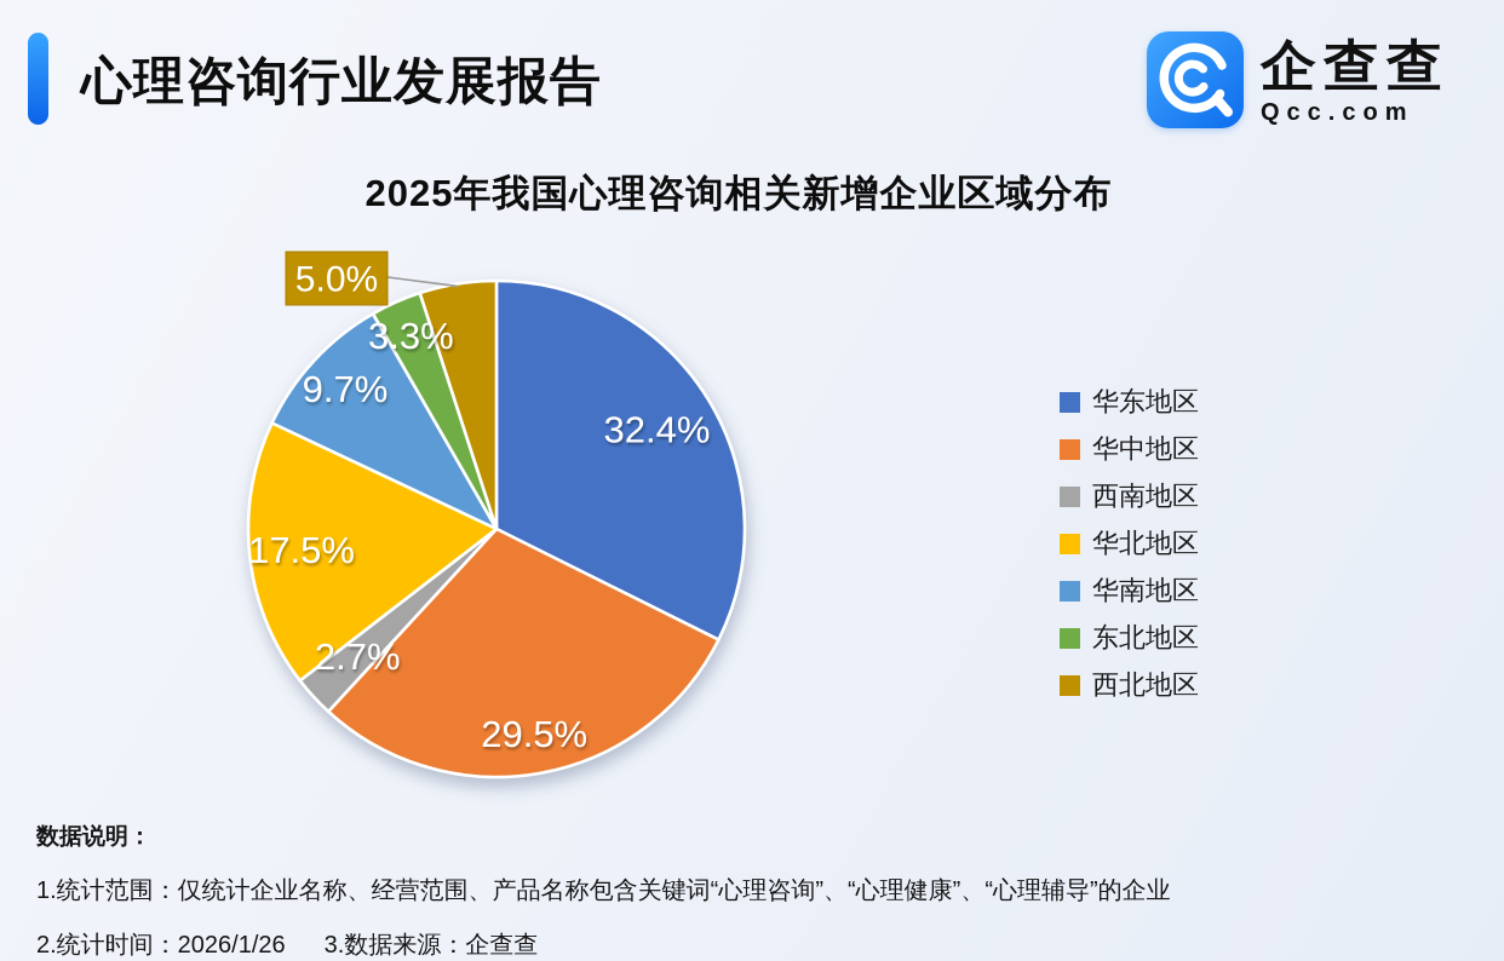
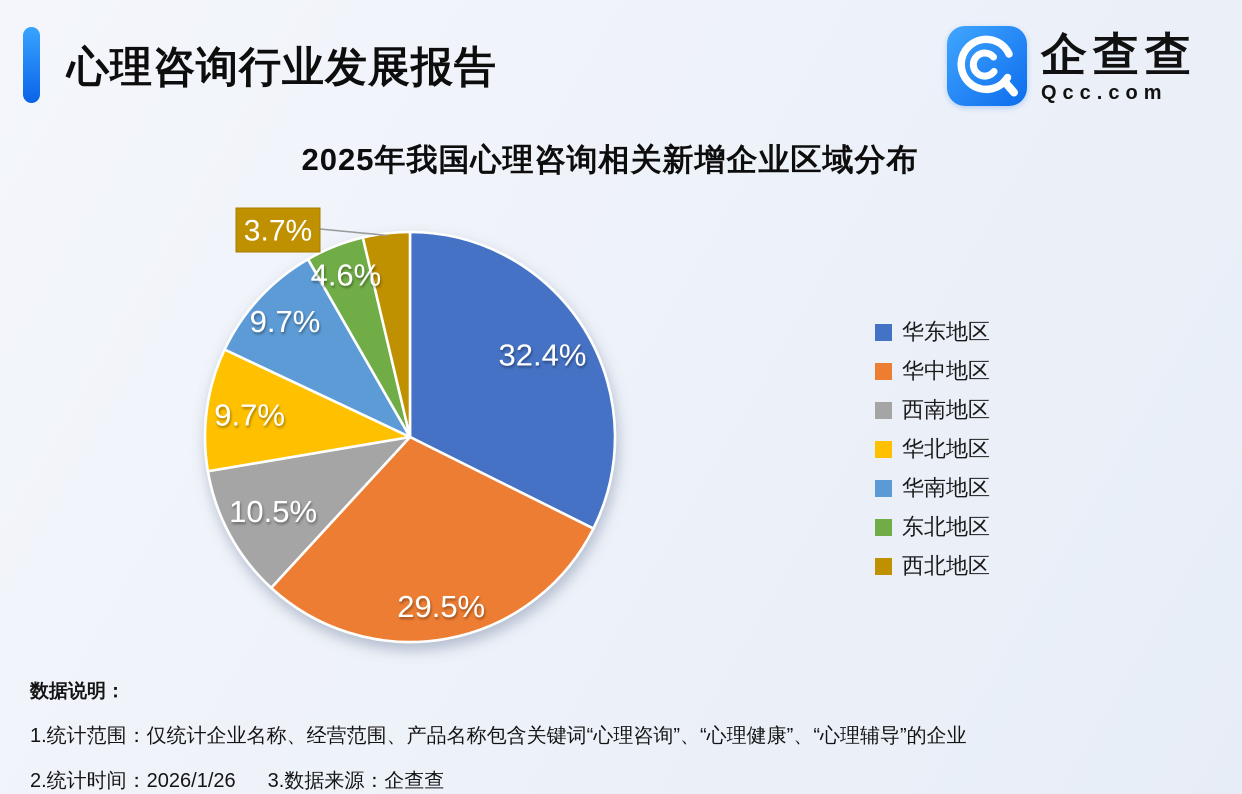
西南地区: 2.7% -> 10.5%
华北地区: 17.5% -> 9.7%
东北地区: 3.3% -> 4.6%
西北地区: 5.0% -> 3.7%
